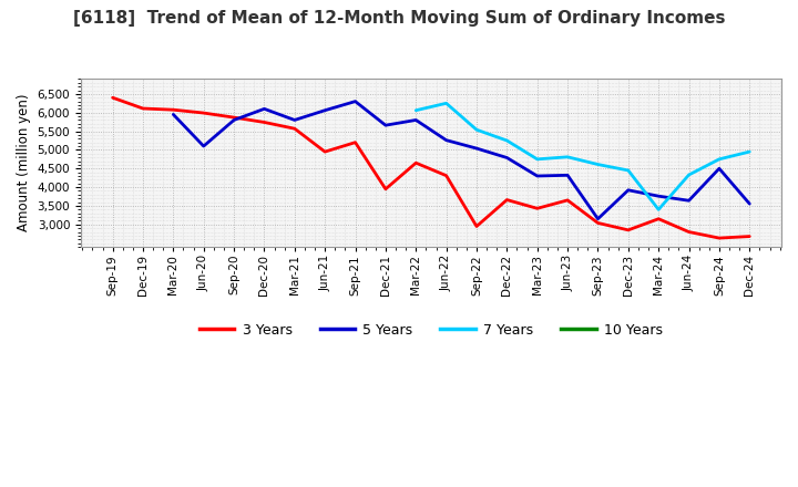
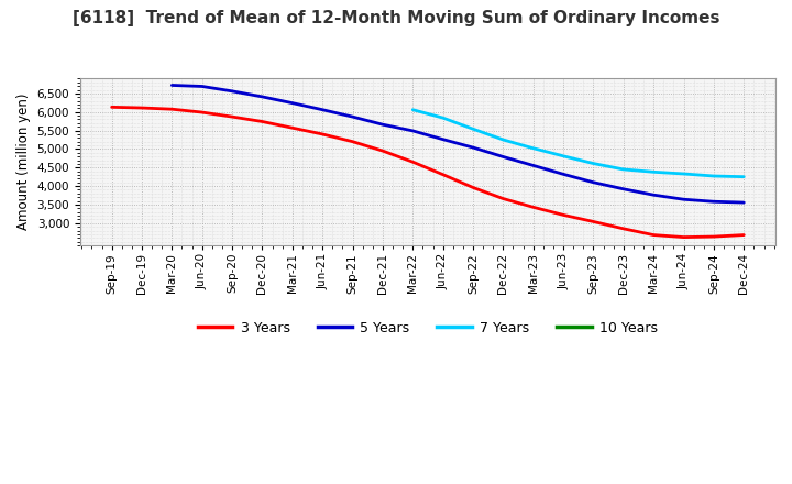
3 Years/Sep-19: 6,400 -> 6,130
5 Years/Mar-20: 5,950 -> 6,720
5 Years/Jun-20: 5,100 -> 6,690
5 Years/Sep-20: 5,800 -> 6,560
5 Years/Dec-20: 6,100 -> 6,410
5 Years/Mar-21: 5,800 -> 6,240
3 Years/Jun-21: 4,950 -> 5,400
5 Years/Sep-21: 6,300 -> 5,870
3 Years/Dec-21: 3,950 -> 4,950
5 Years/Mar-22: 5,800 -> 5,490
7 Years/Jun-22: 6,250 -> 5,840
3 Years/Sep-22: 2,950 -> 3,960
5 Years/Mar-23: 4,300 -> 4,560
7 Years/Mar-23: 4,750 -> 5,020
3 Years/Jun-23: 3,650 -> 3,220
5 Years/Sep-23: 3,150 -> 4,100
3 Years/Mar-24: 3,150 -> 2,680
7 Years/Mar-24: 3,400 -> 4,380
3 Years/Jun-24: 2,800 -> 2,620
5 Years/Sep-24: 4,500 -> 3,580
7 Years/Sep-24: 4,750 -> 4,270
7 Years/Dec-24: 4,950 -> 4,250
